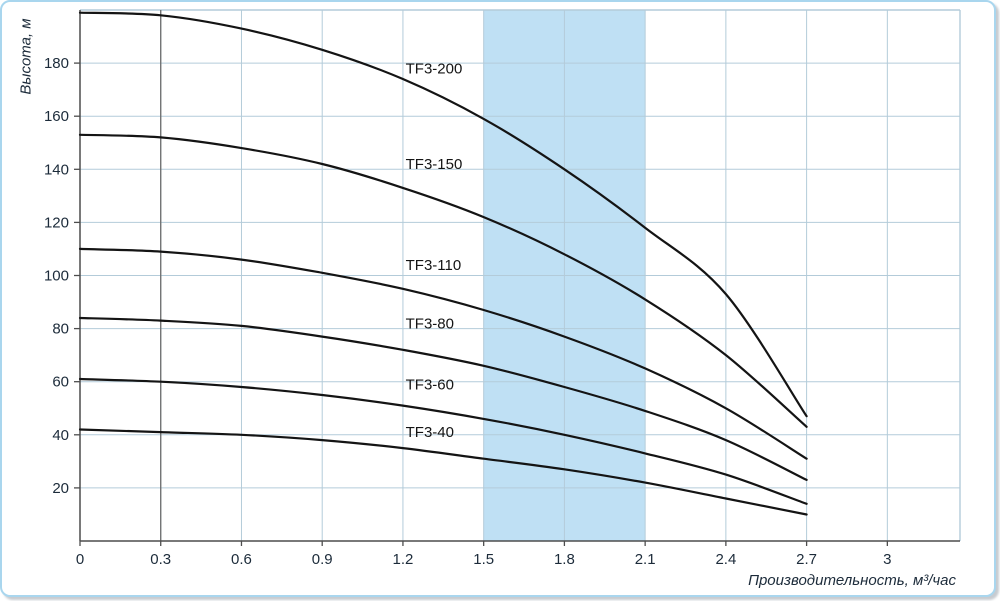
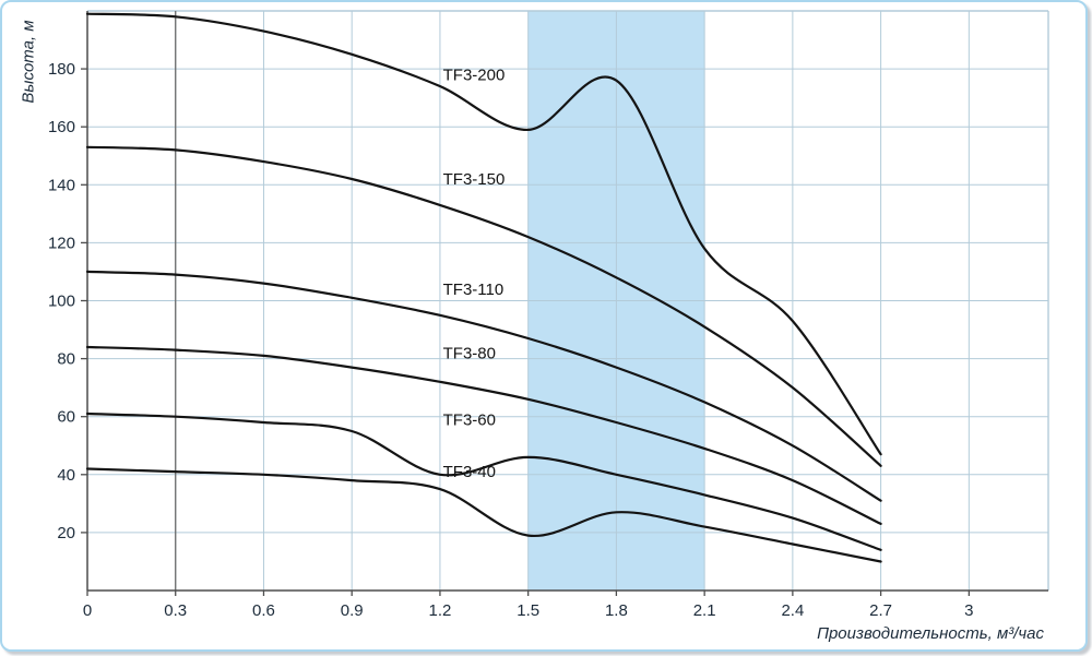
TF3-60/1.2: 51 -> 40
TF3-40/1.5: 31 -> 19
TF3-200/1.8: 140 -> 176
